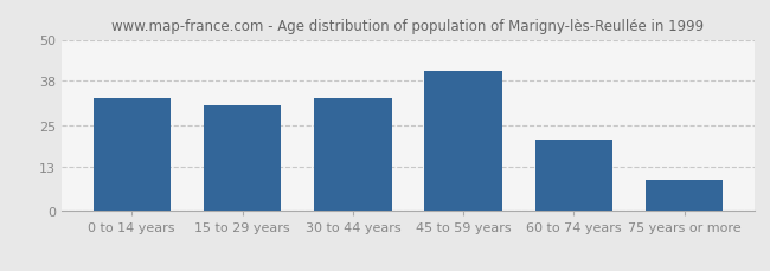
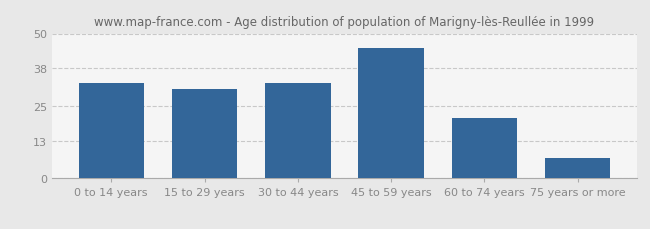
45 to 59 years: 41 -> 45
75 years or more: 9 -> 7
